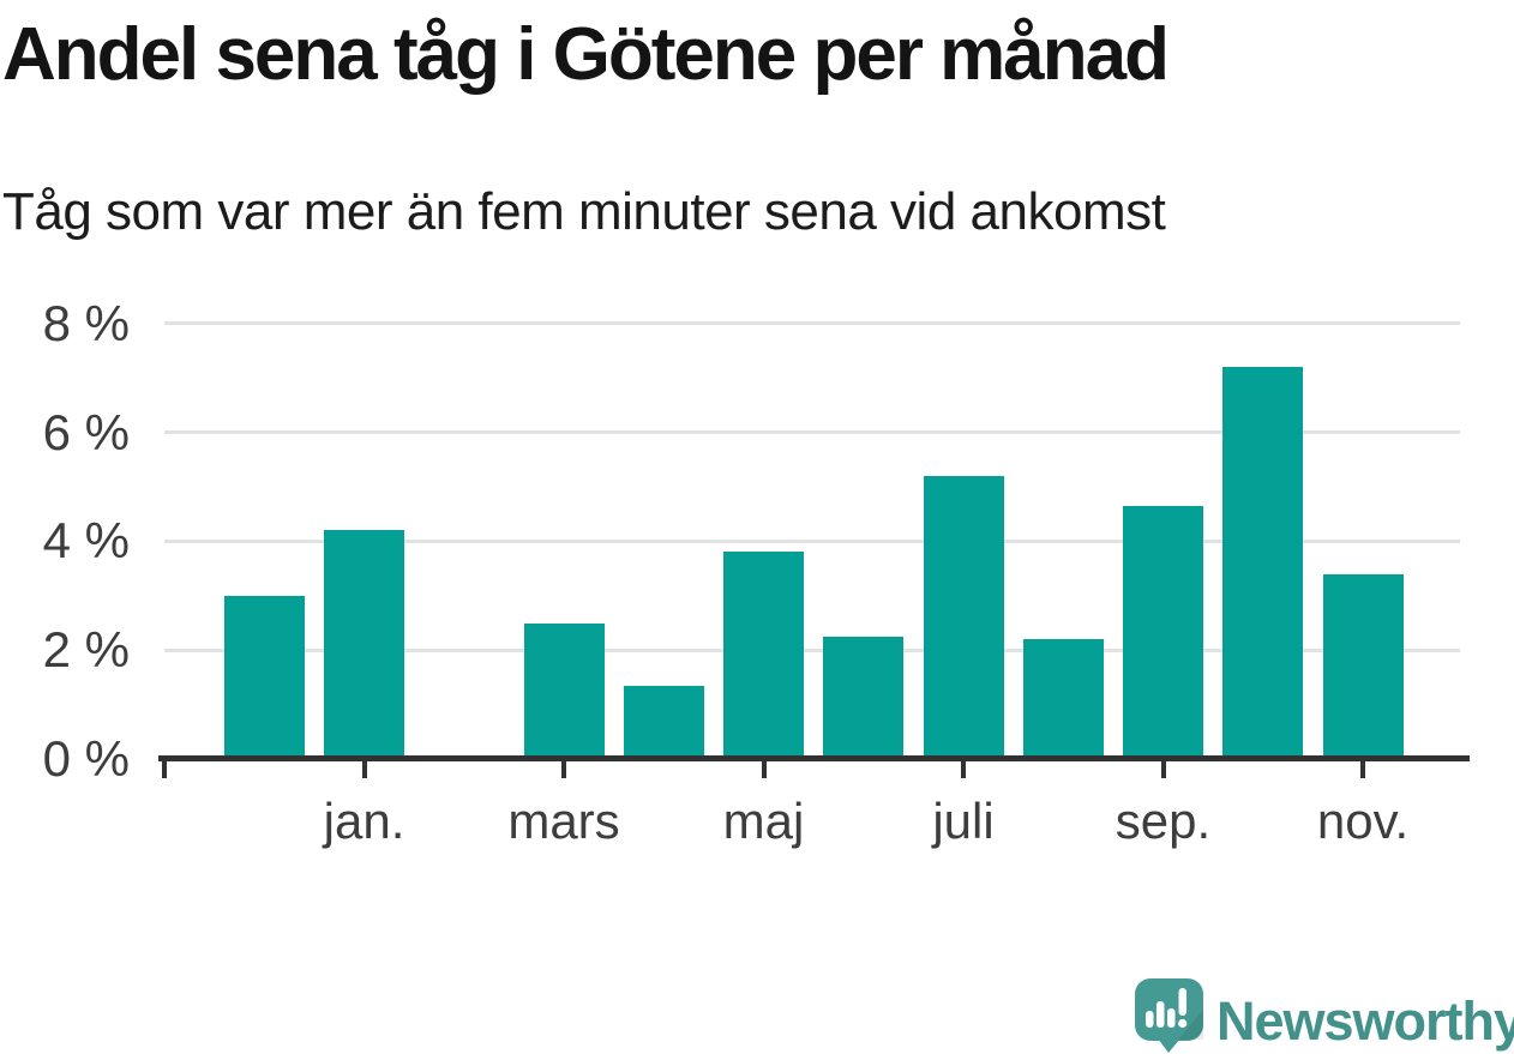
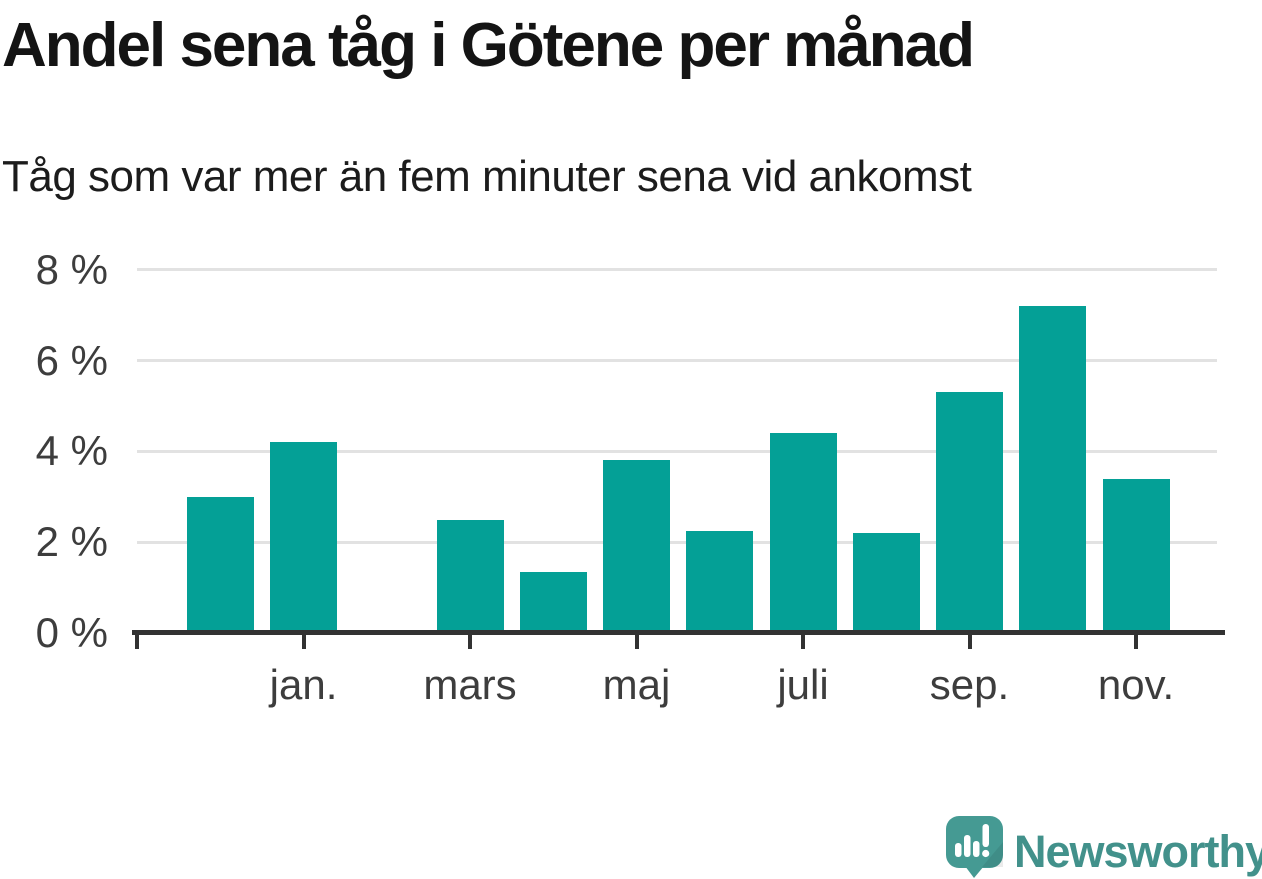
juli: 5.2% -> 4.4%
sep.: 4.7% -> 5.3%
